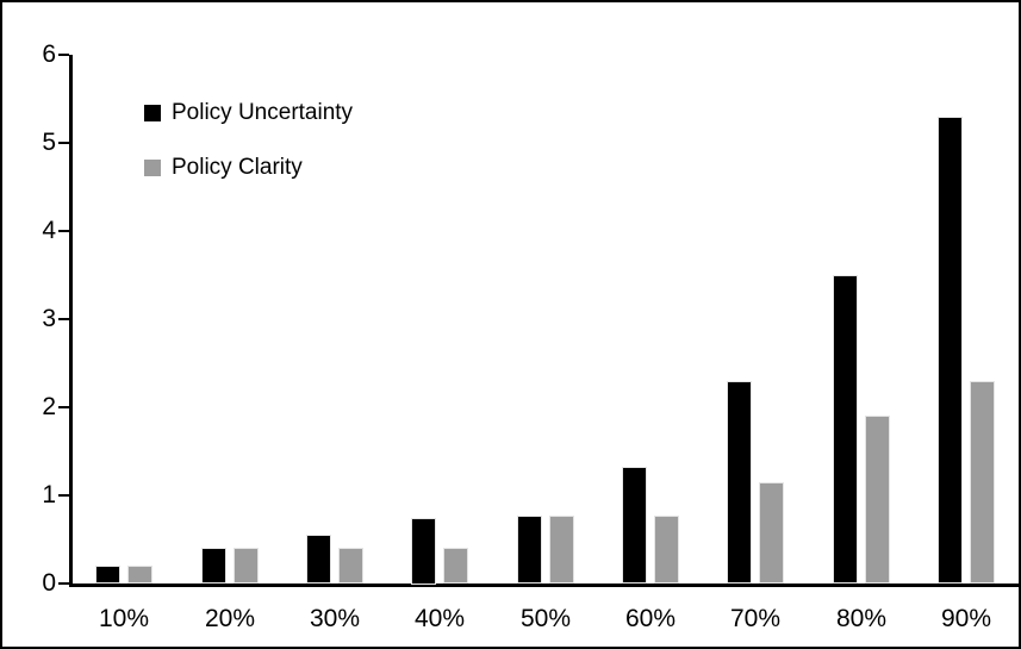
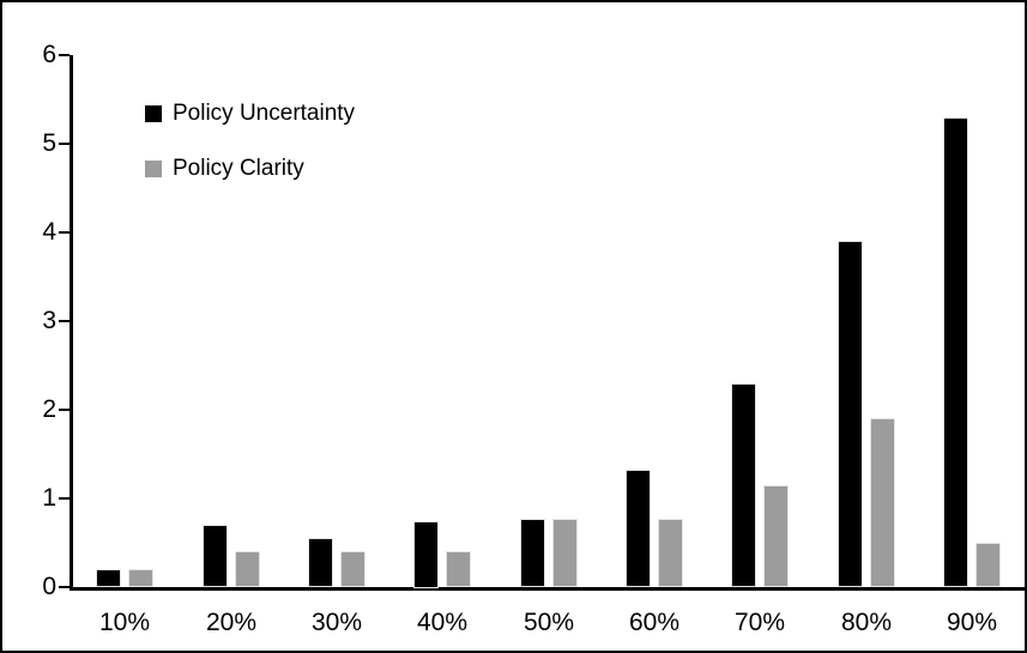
Policy Uncertainty/20%: 0.4 -> 0.7
Policy Uncertainty/80%: 3.5 -> 3.9
Policy Clarity/90%: 2.3 -> 0.5
